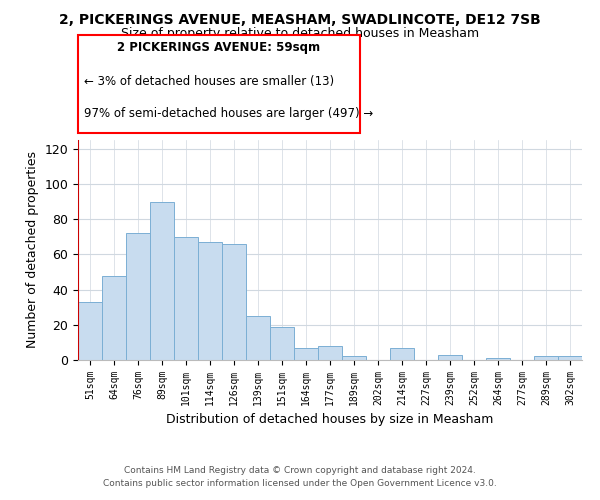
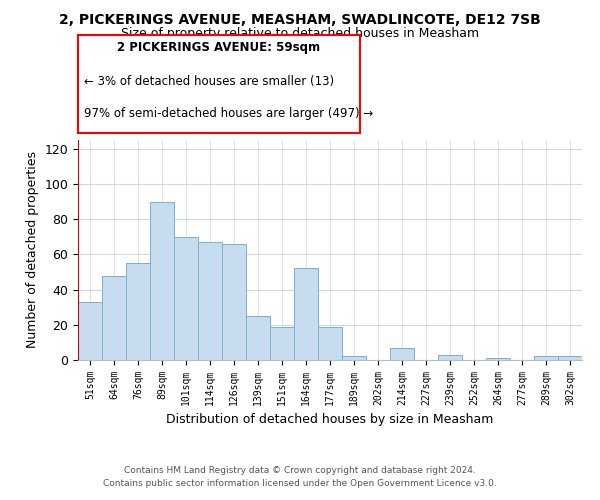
76sqm: 72 -> 55
164sqm: 7 -> 52
177sqm: 8 -> 19
